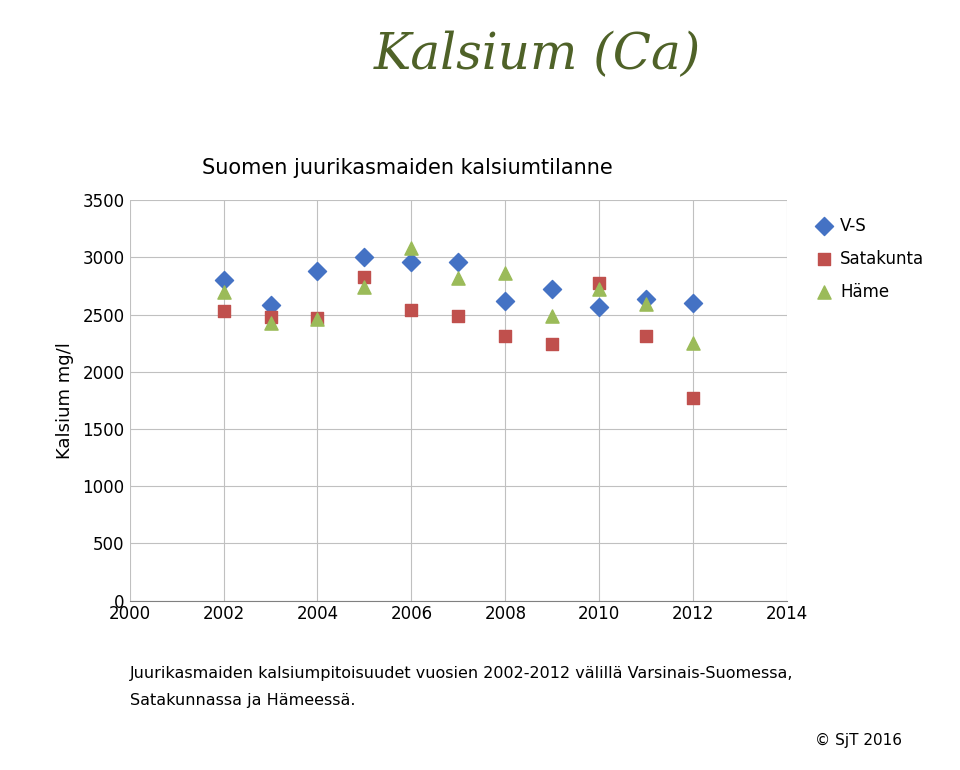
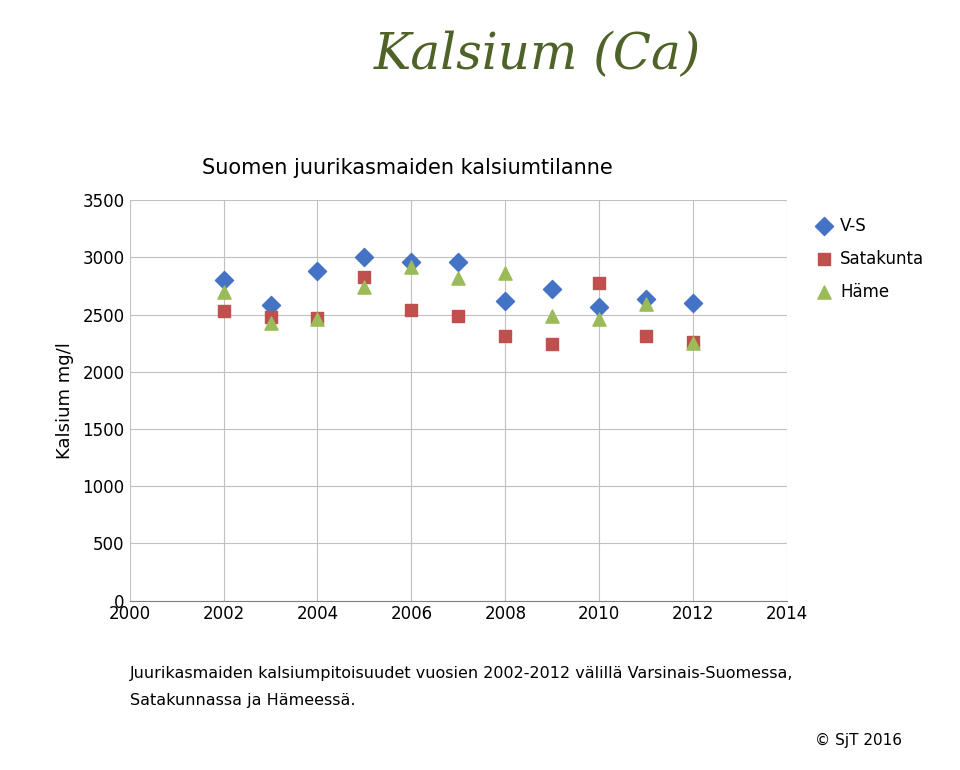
Häme/2006: 3080 -> 2920
Häme/2010: 2720 -> 2460
Satakunta/2012: 1770 -> 2260
